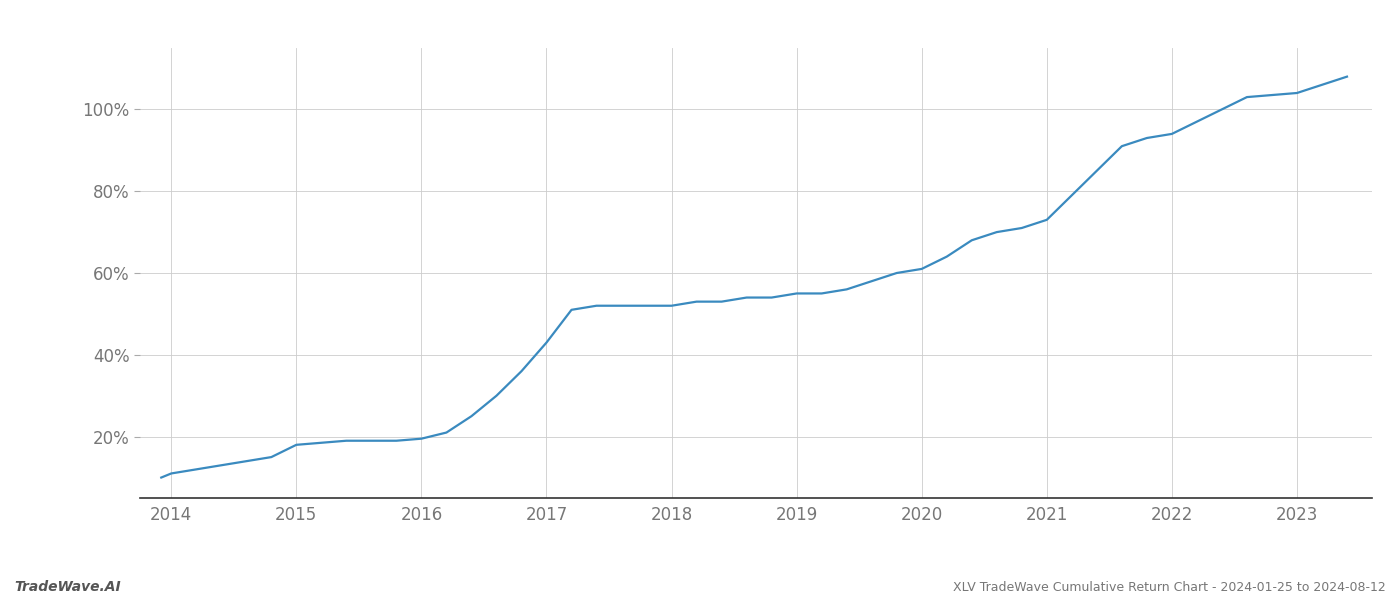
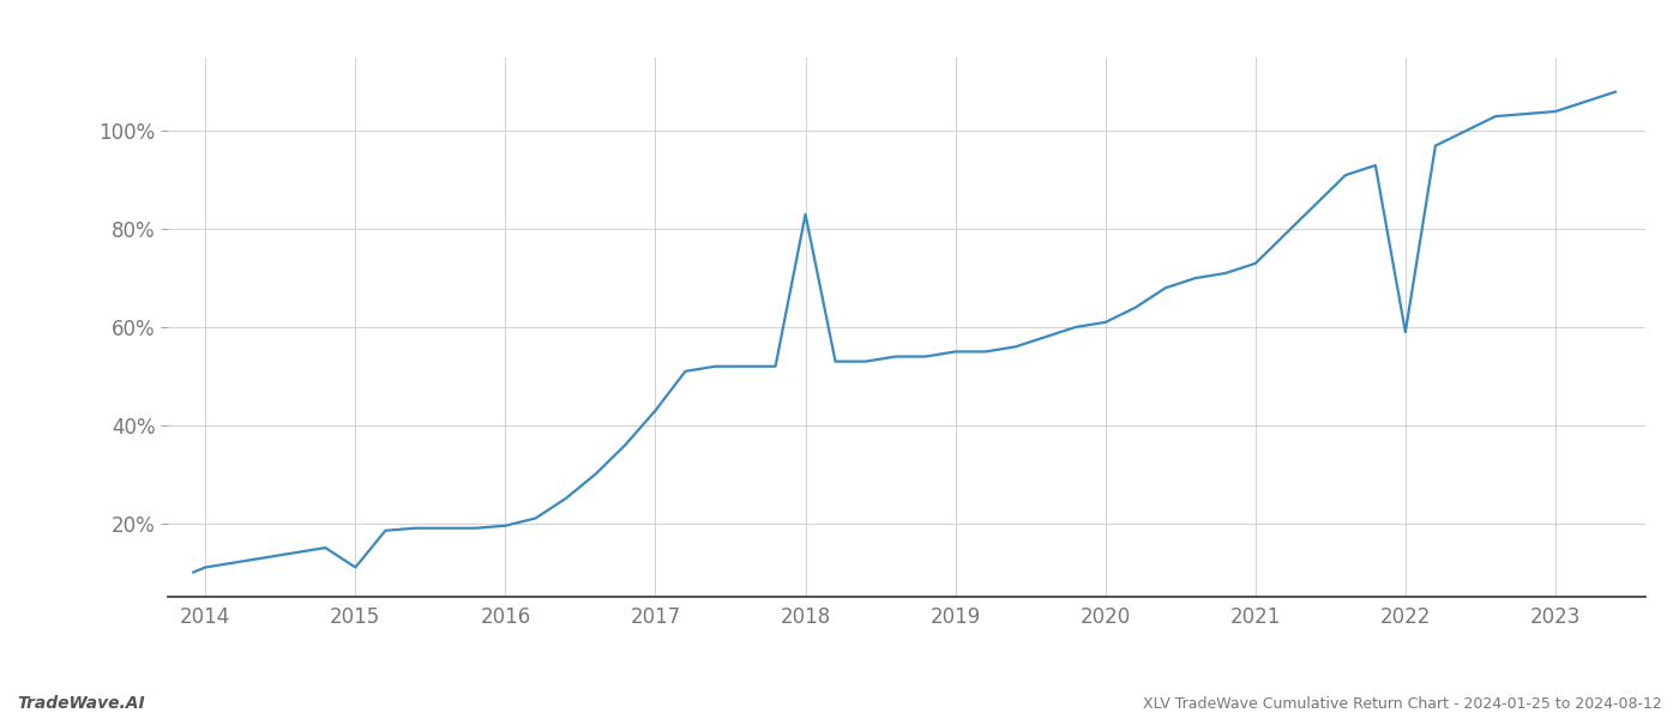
2015: 18.0% -> 11.0%
2018: 52.0% -> 83.0%
2022: 94.0% -> 59.0%
